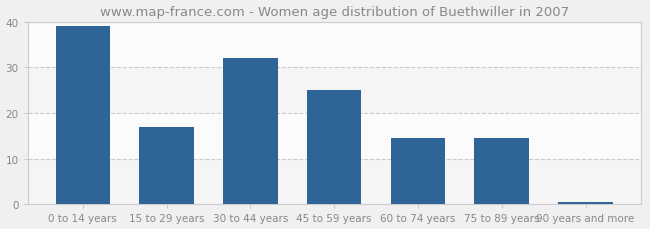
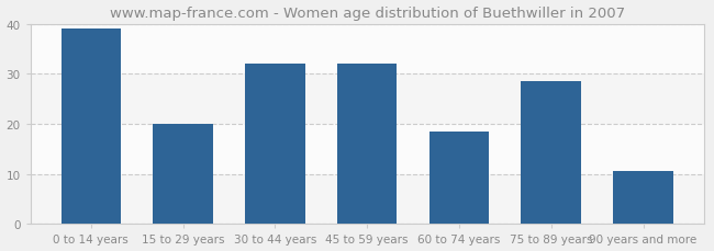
15 to 29 years: 17.0 -> 20.0
45 to 59 years: 25.0 -> 32.0
60 to 74 years: 14.5 -> 18.5
75 to 89 years: 14.5 -> 28.5
90 years and more: 0.5 -> 10.5
